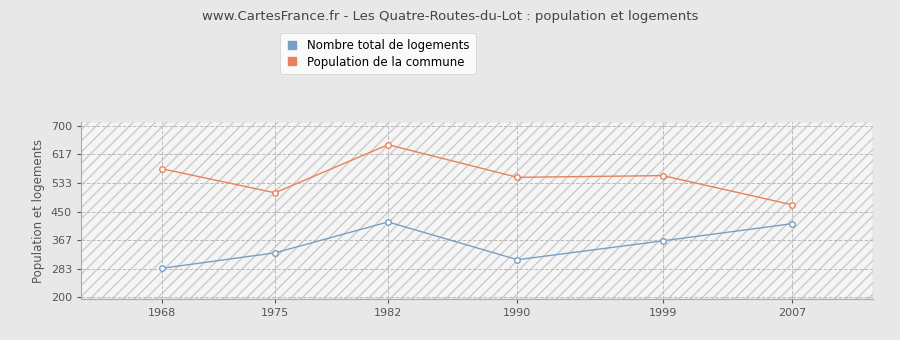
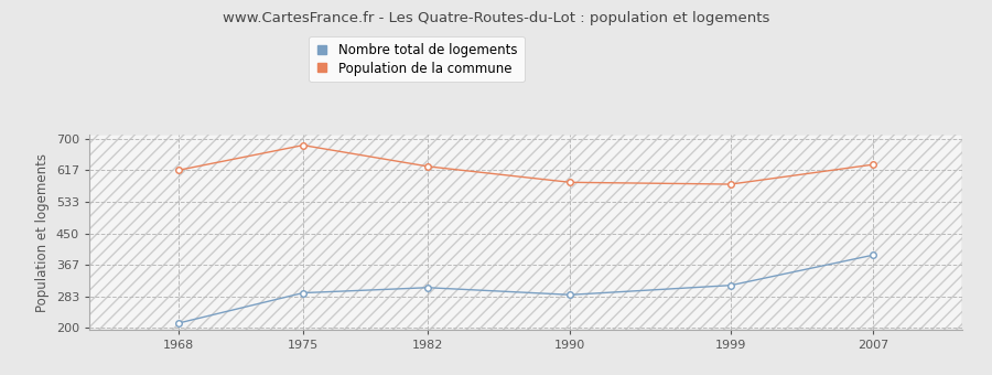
Population de la commune/1968: 575 -> 617
Nombre total de logements/1968: 285 -> 213
Population de la commune/1975: 505 -> 683
Nombre total de logements/1975: 330 -> 293
Population de la commune/1982: 645 -> 627
Nombre total de logements/1982: 420 -> 307
Population de la commune/1990: 550 -> 585
Nombre total de logements/1990: 310 -> 288
Population de la commune/1999: 555 -> 580
Nombre total de logements/1999: 365 -> 313
Population de la commune/2007: 470 -> 632
Nombre total de logements/2007: 415 -> 393
